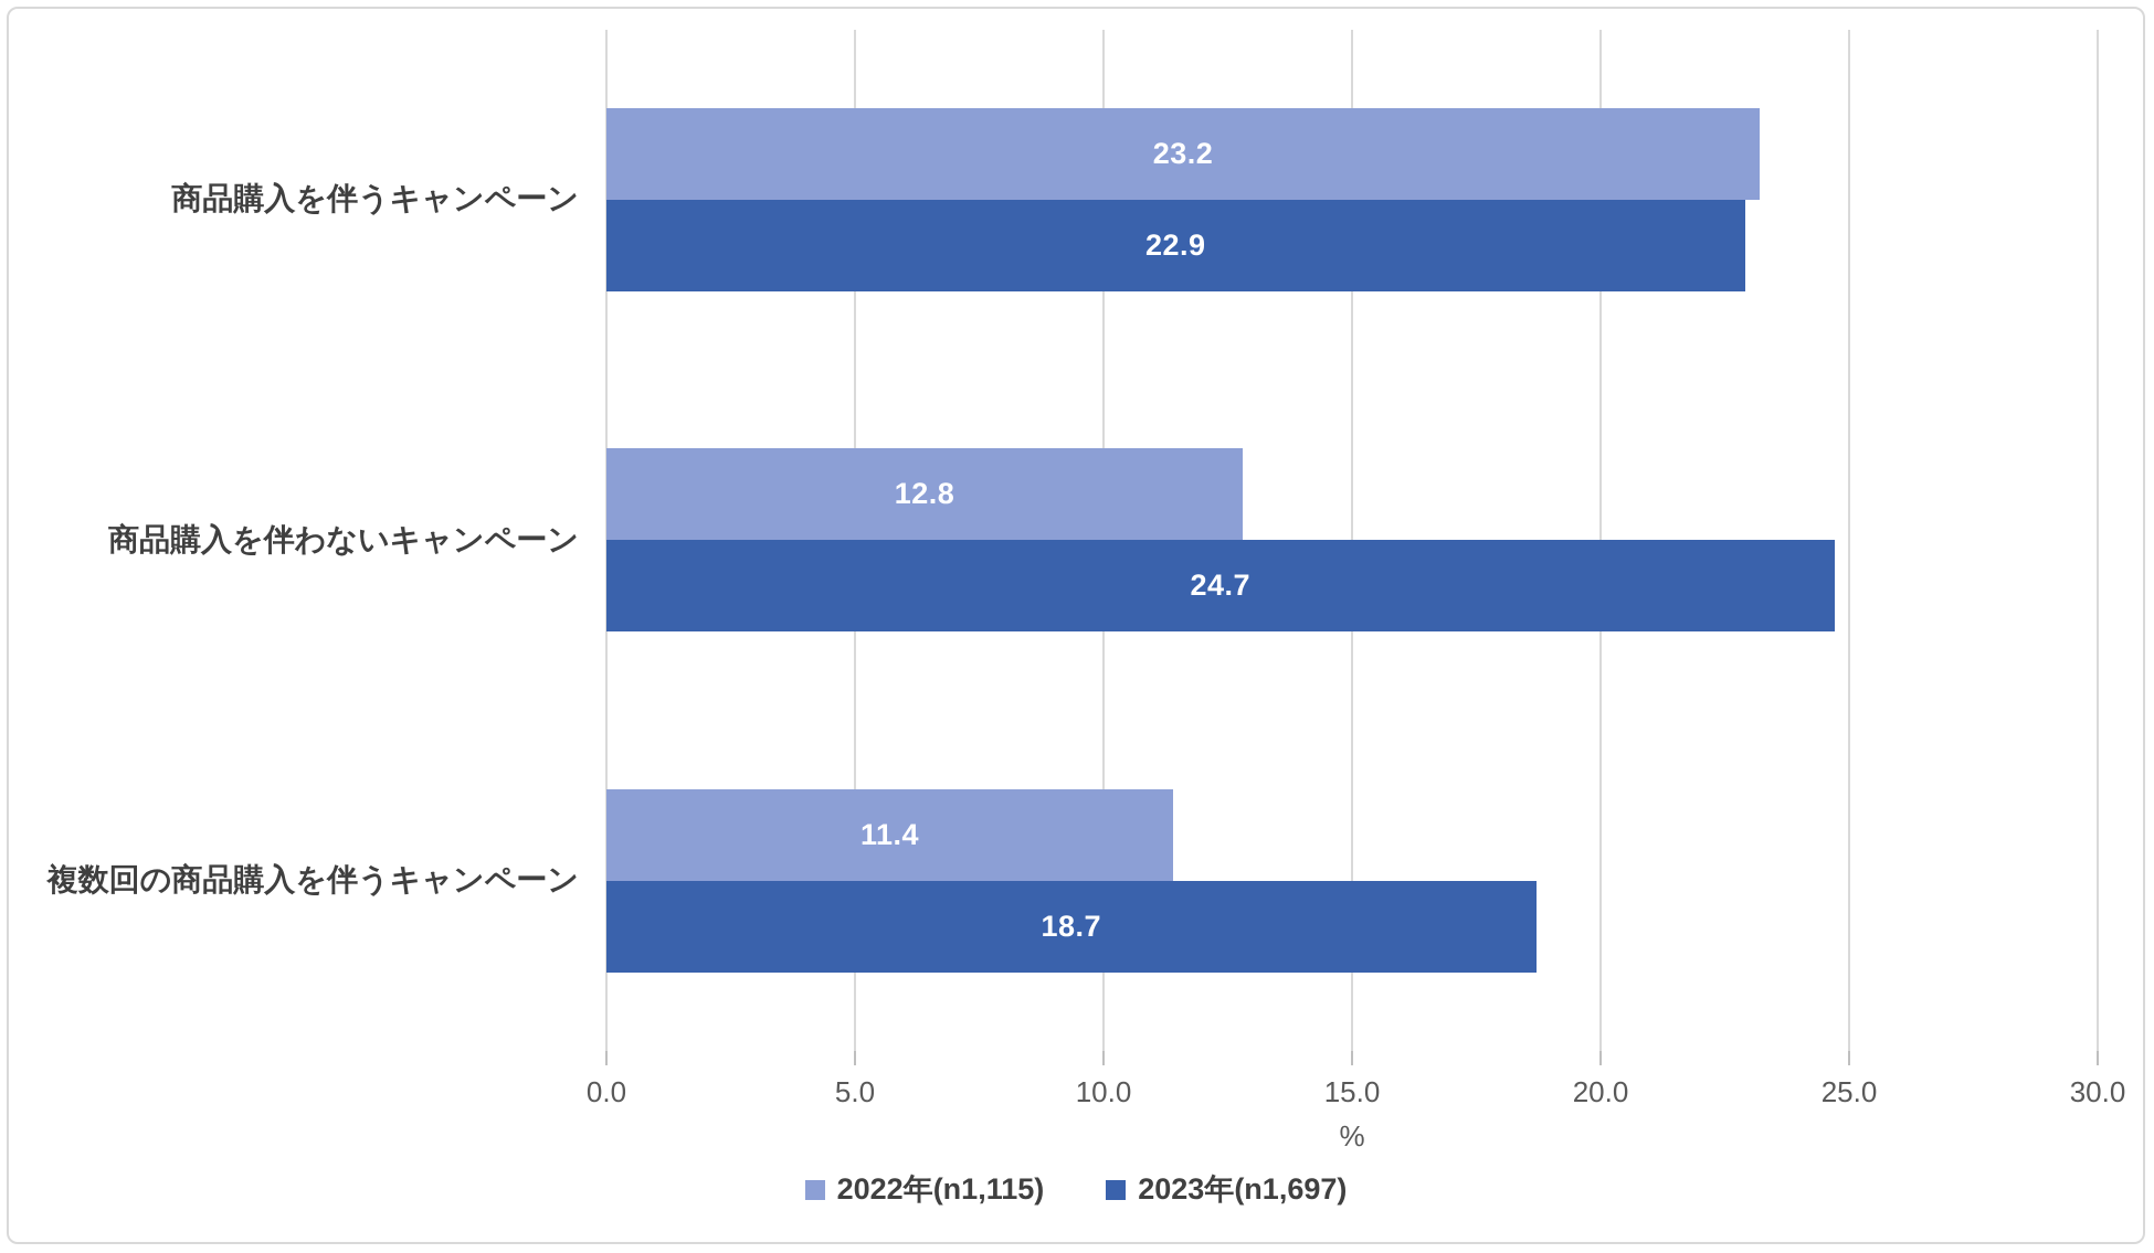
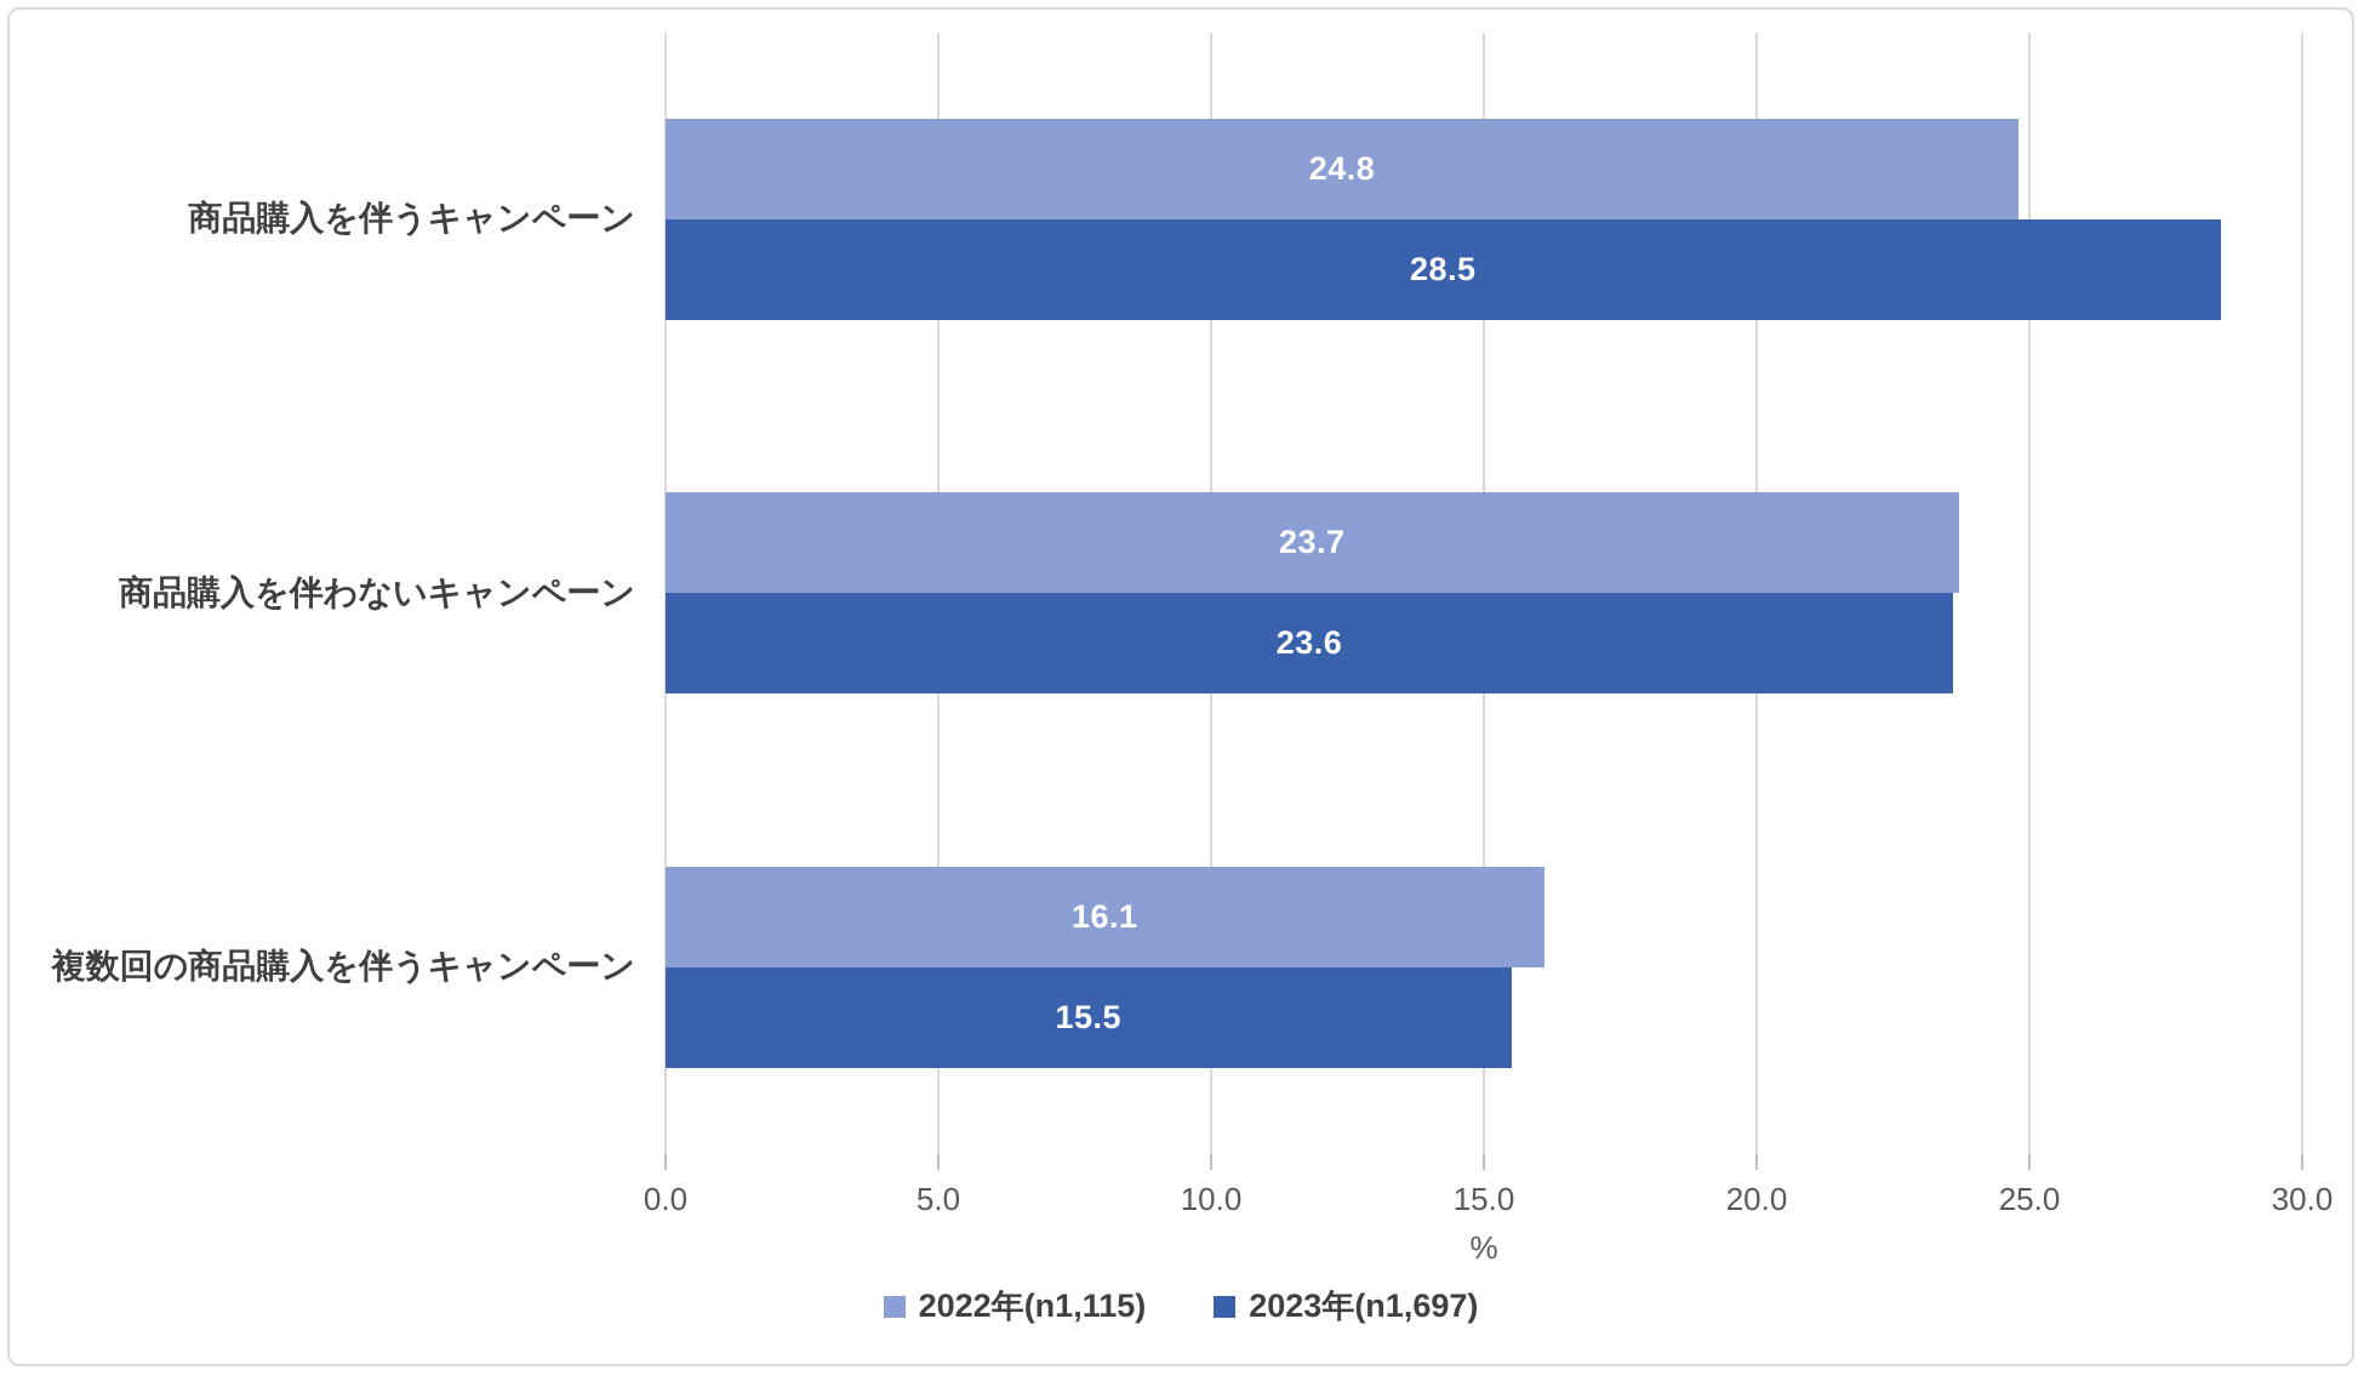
2022年(n1,115)/商品購入を伴うキャンペーン: 23.2 -> 24.8
2023年(n1,697)/商品購入を伴うキャンペーン: 22.9 -> 28.5
2022年(n1,115)/商品購入を伴わないキャンペーン: 12.8 -> 23.7
2023年(n1,697)/商品購入を伴わないキャンペーン: 24.7 -> 23.6
2022年(n1,115)/複数回の商品購入を伴うキャンペーン: 11.4 -> 16.1
2023年(n1,697)/複数回の商品購入を伴うキャンペーン: 18.7 -> 15.5
